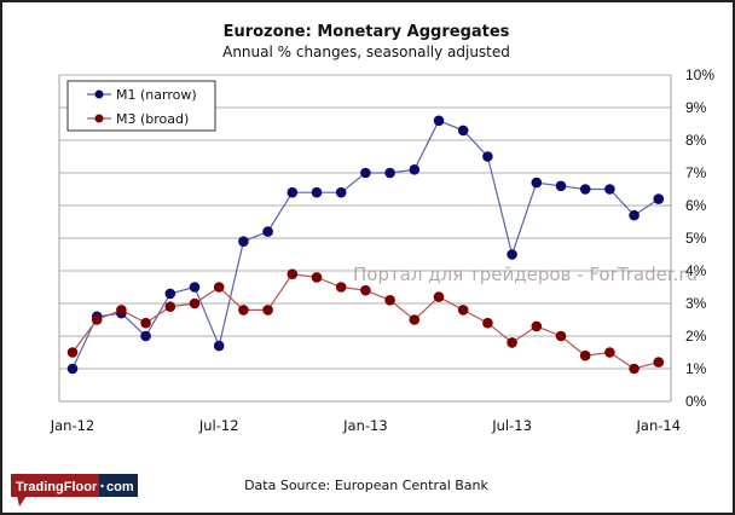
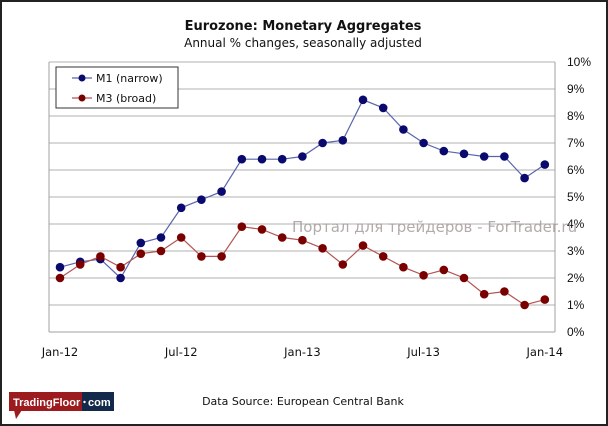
M1 (narrow)/Jan-12: 1.0% -> 2.4%
M3 (broad)/Jan-12: 1.5% -> 2.0%
M1 (narrow)/Jul-12: 1.7% -> 4.6%
M1 (narrow)/Jan-13: 7.0% -> 6.5%
M1 (narrow)/Jul-13: 4.5% -> 7.0%
M3 (broad)/Jul-13: 1.8% -> 2.1%
